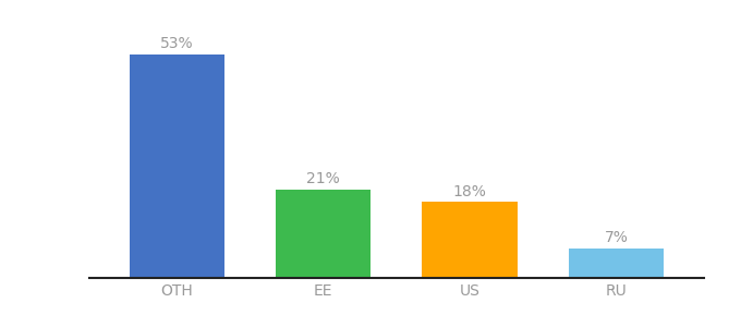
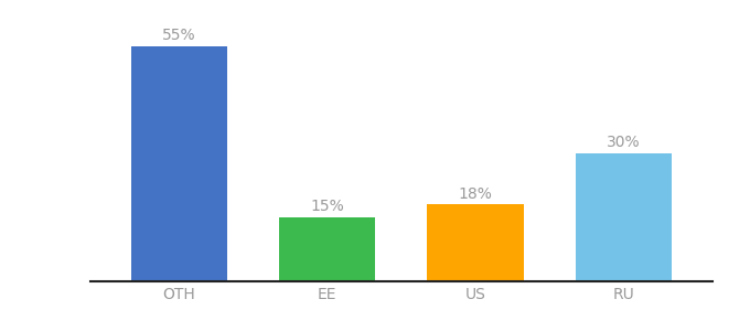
OTH: 53% -> 55%
EE: 21% -> 15%
RU: 7% -> 30%
